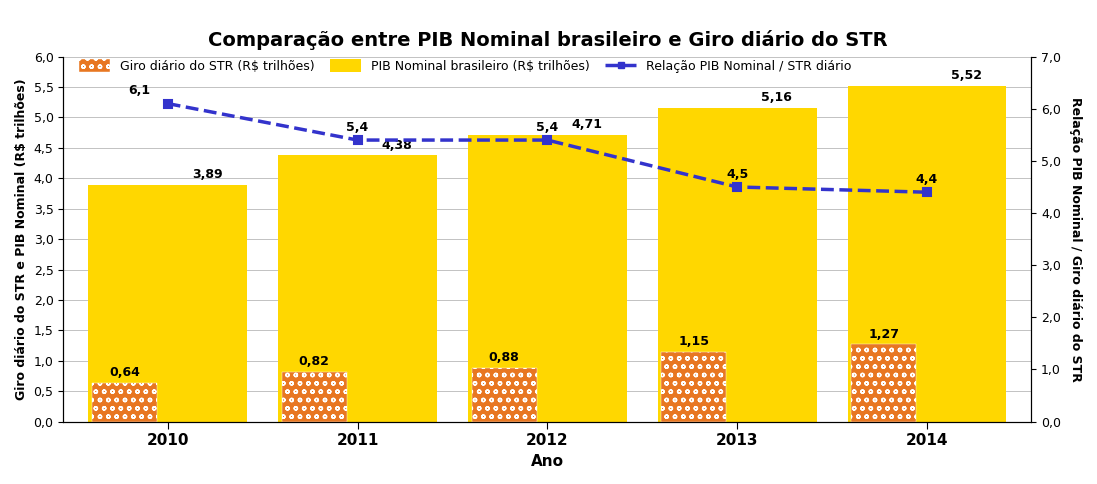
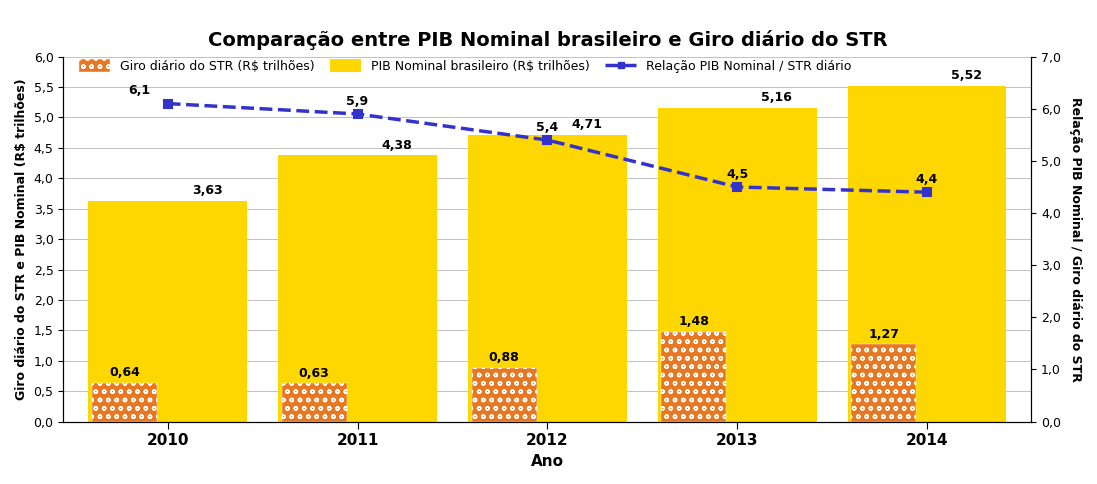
PIB Nominal brasileiro (R$ trilhões)/2010: 3,89 -> 3,63
Giro diário do STR (R$ trilhões)/2011: 0,82 -> 0,63
Relação PIB Nominal / STR diário/2011: 5,4 -> 5,9
Giro diário do STR (R$ trilhões)/2013: 1,15 -> 1,48
